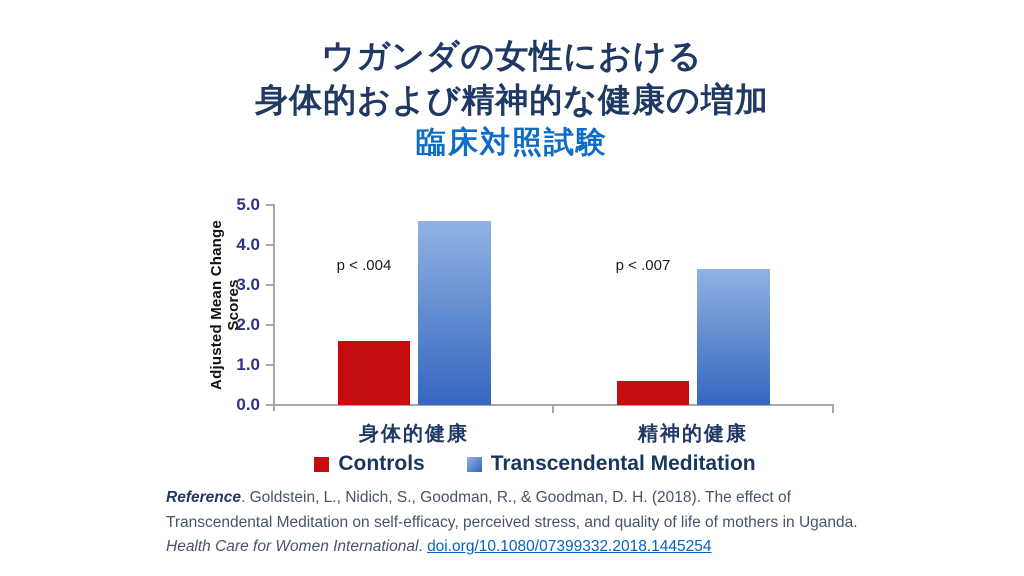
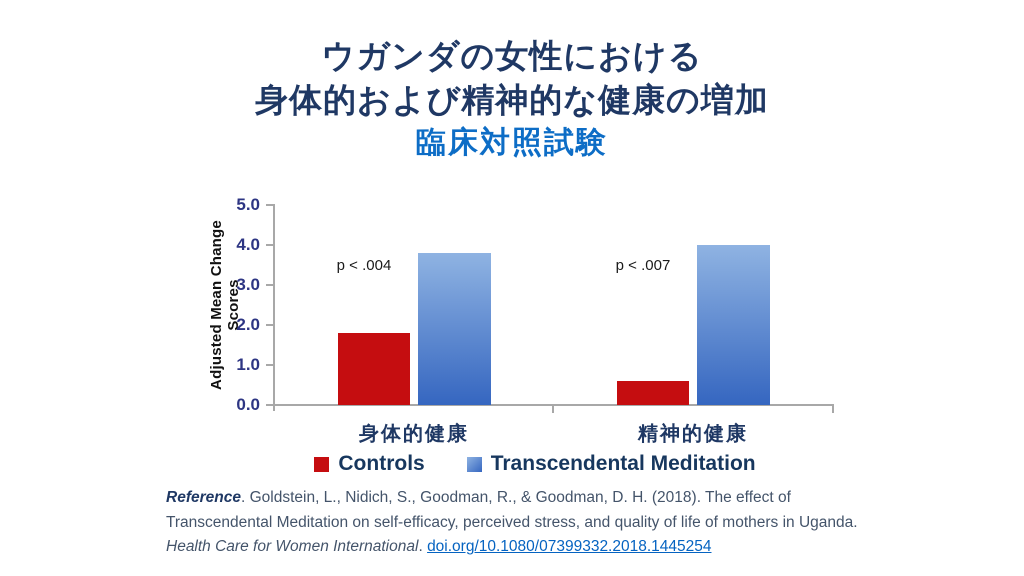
Controls/身体的健康: 1.6 -> 1.8
Transcendental Meditation/身体的健康: 4.6 -> 3.8
Transcendental Meditation/精神的健康: 3.4 -> 4.0
